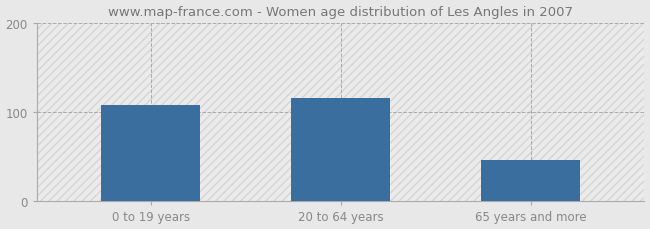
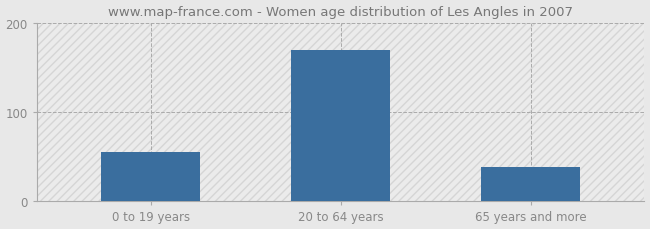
0 to 19 years: 108 -> 55
20 to 64 years: 116 -> 170
65 years and more: 46 -> 38
